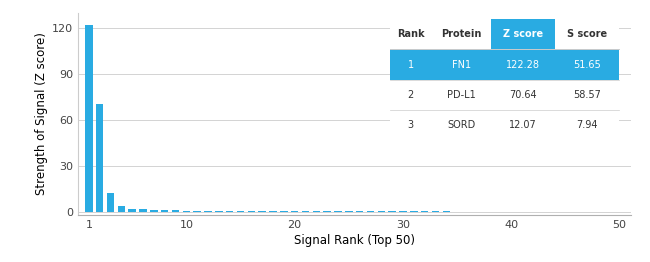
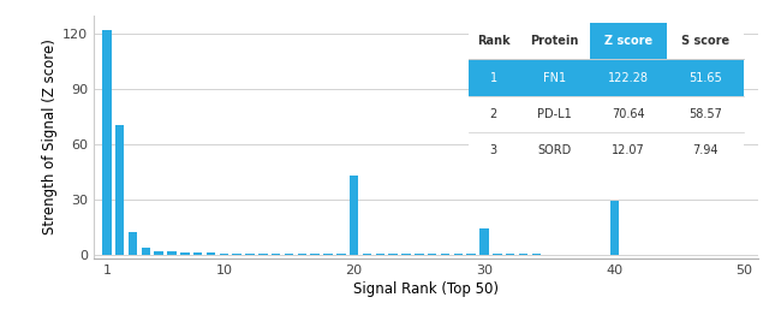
20: 0 -> 43
30: 0 -> 14
40: 0 -> 29
